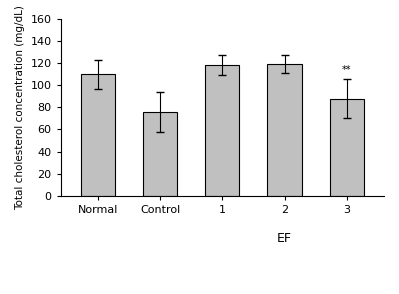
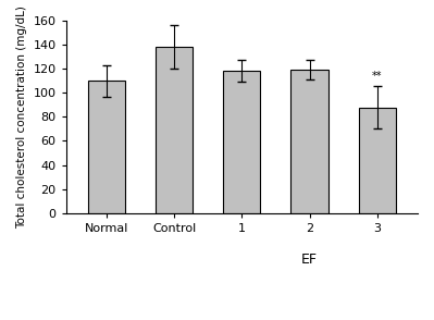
Control: 76 -> 138
